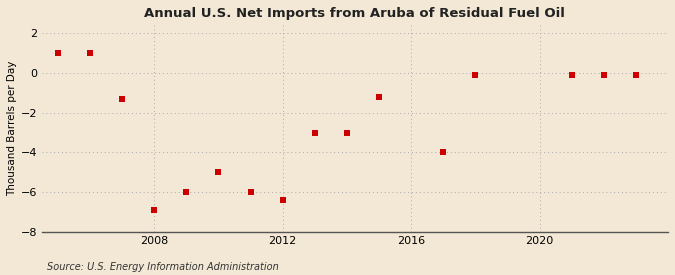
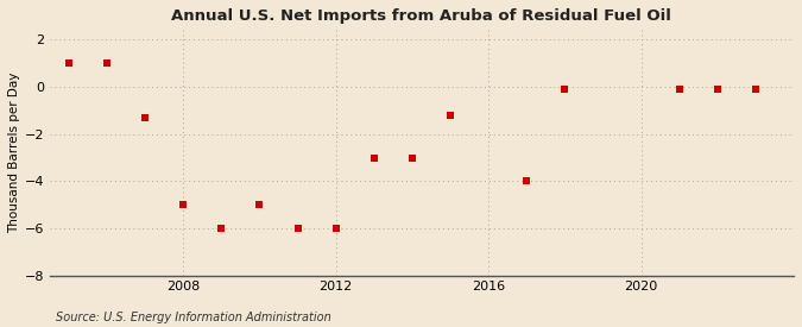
2008: -6.9 -> -5.0
2012: -6.4 -> -6.0
